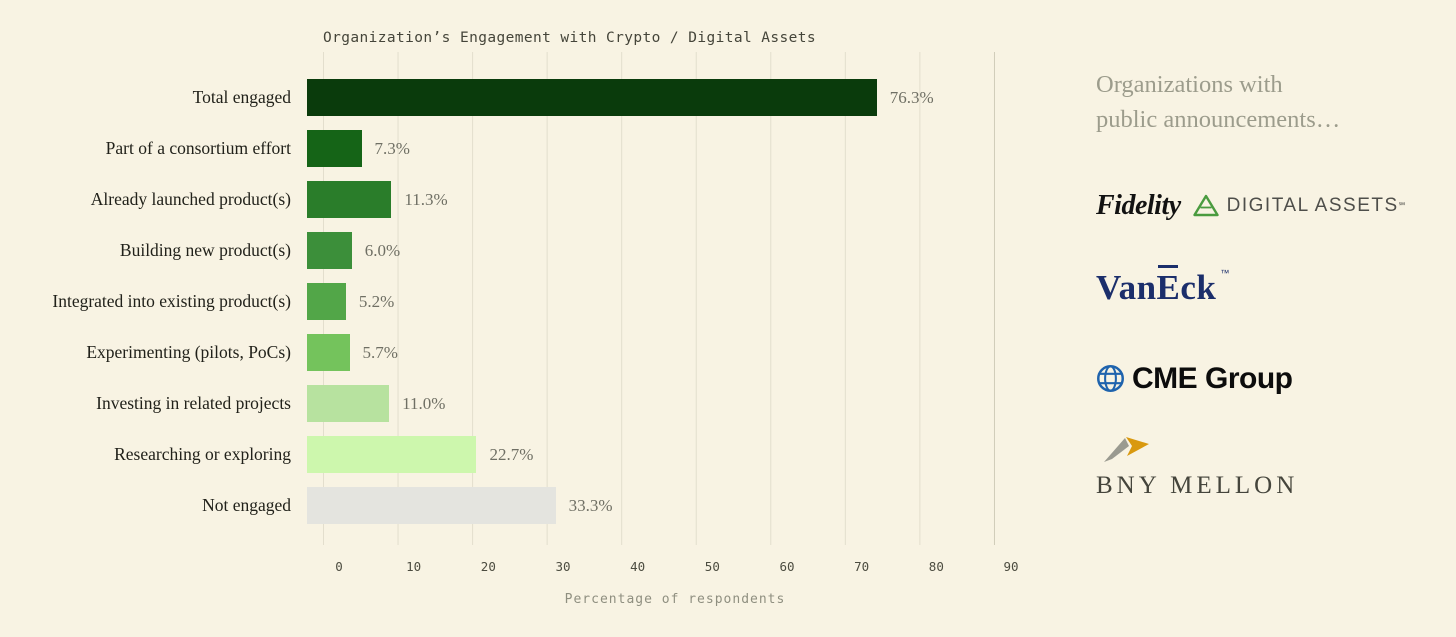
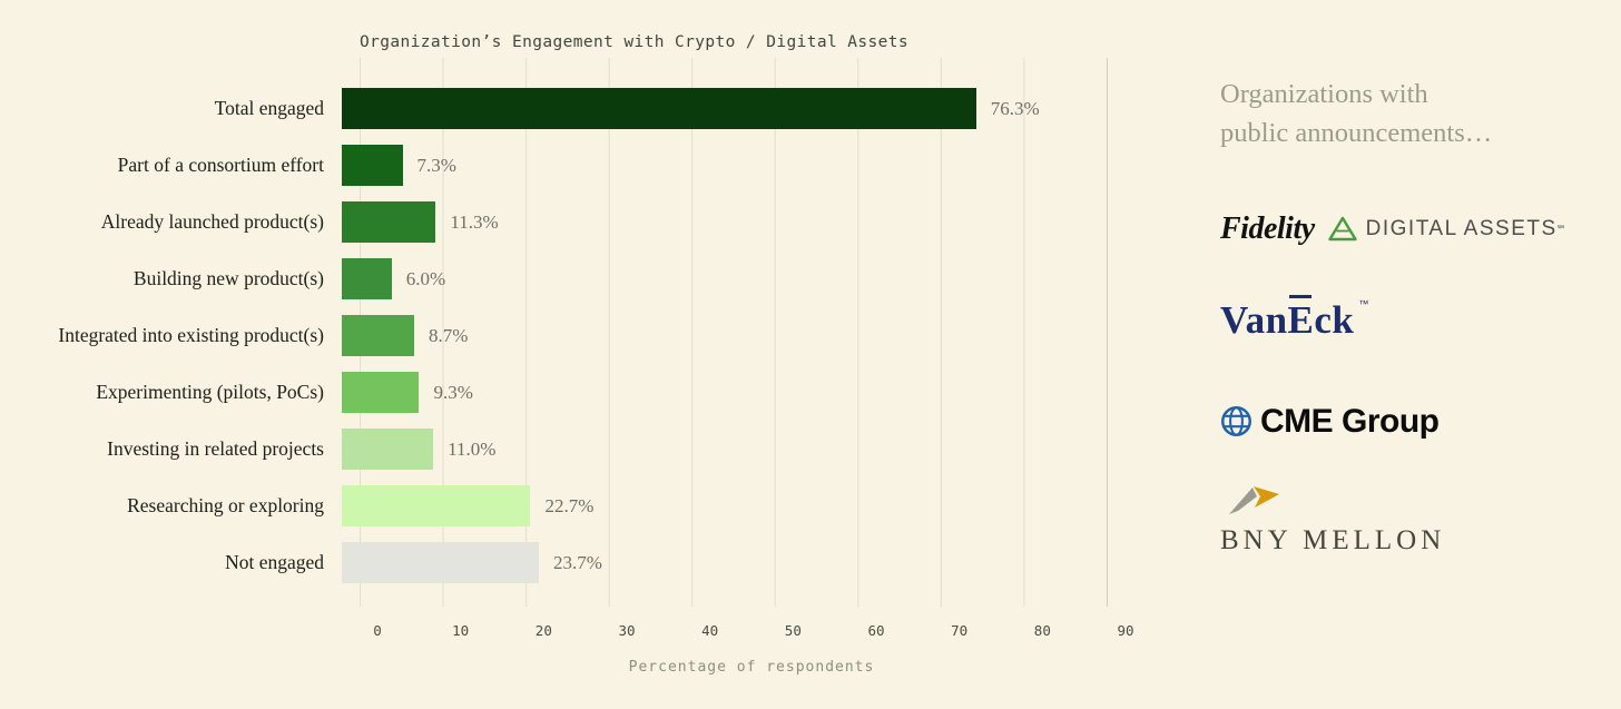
Integrated into existing product(s): 5.2% -> 8.7%
Experimenting (pilots, PoCs): 5.7% -> 9.3%
Not engaged: 33.3% -> 23.7%
